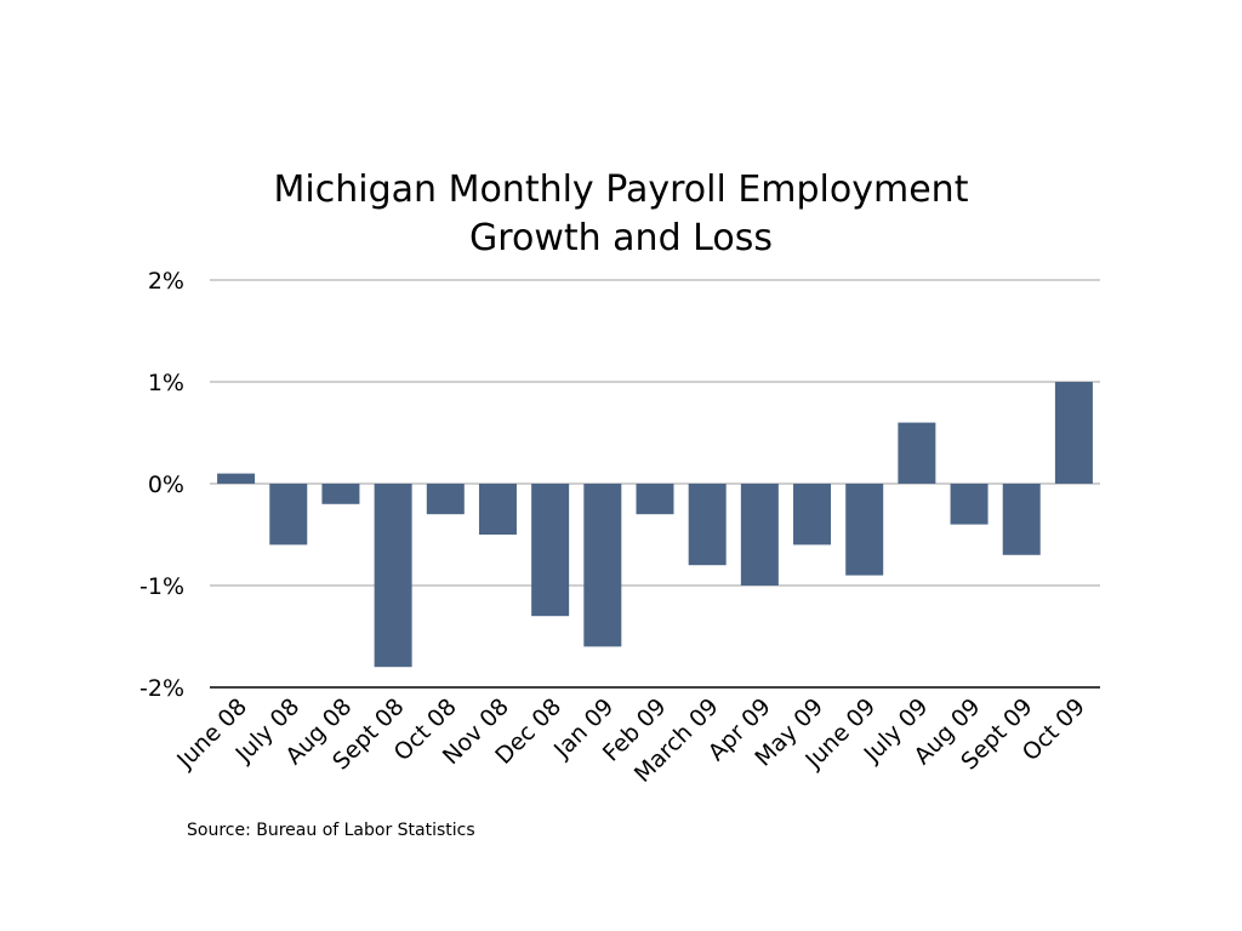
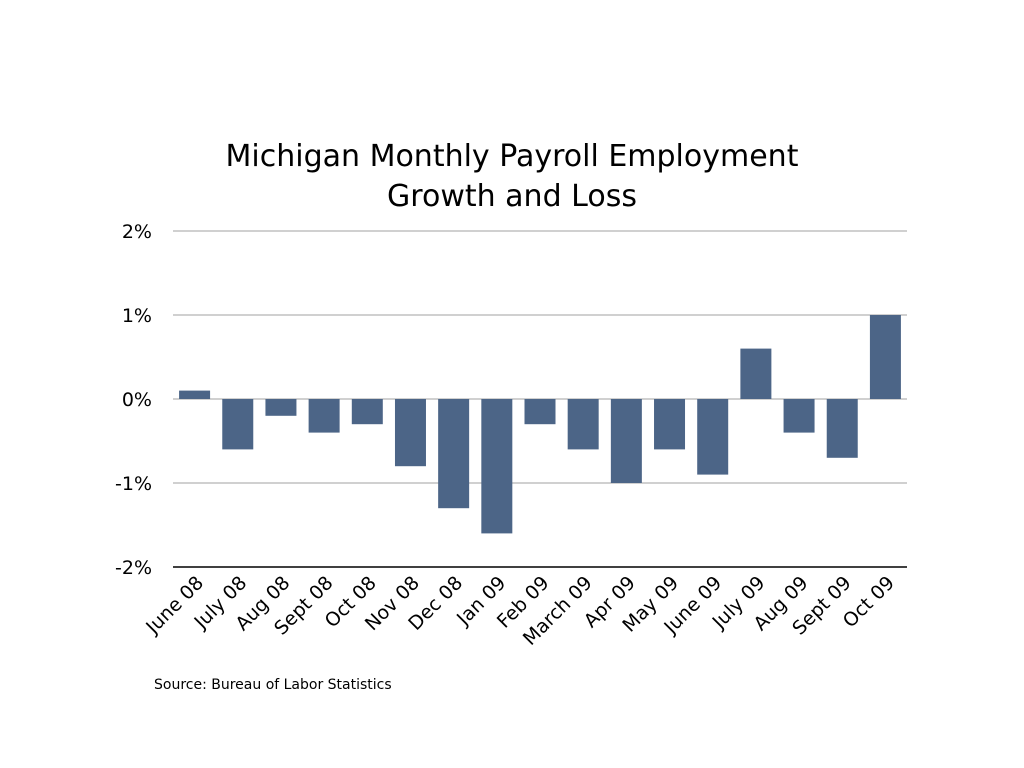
Sept 08: -1.8% -> -0.4%
Nov 08: -0.5% -> -0.8%
March 09: -0.8% -> -0.6%
